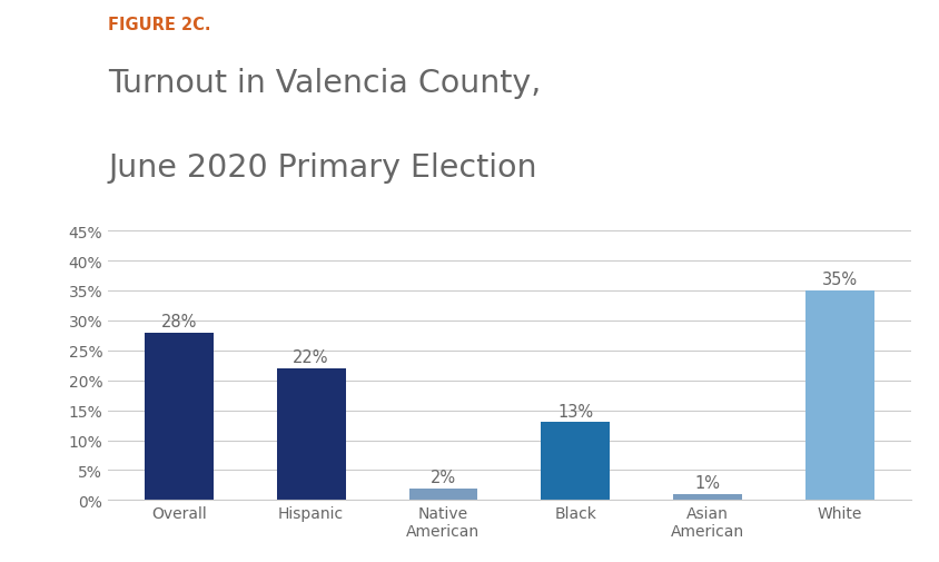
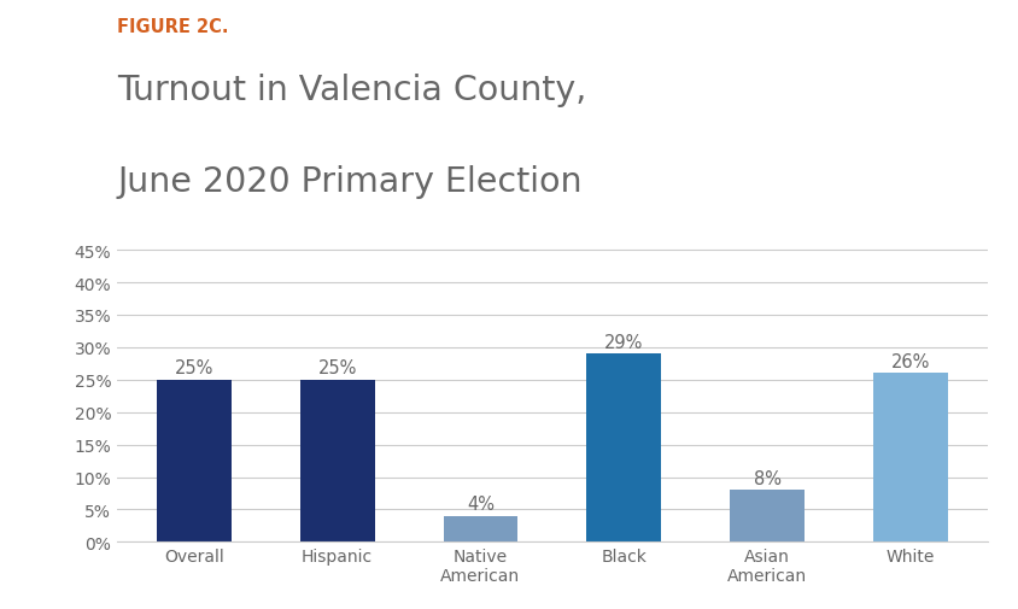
Overall: 28% -> 25%
Hispanic: 22% -> 25%
Native American: 2% -> 4%
Black: 13% -> 29%
Asian American: 1% -> 8%
White: 35% -> 26%
